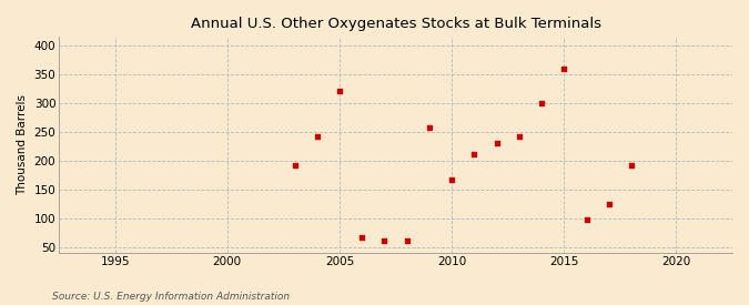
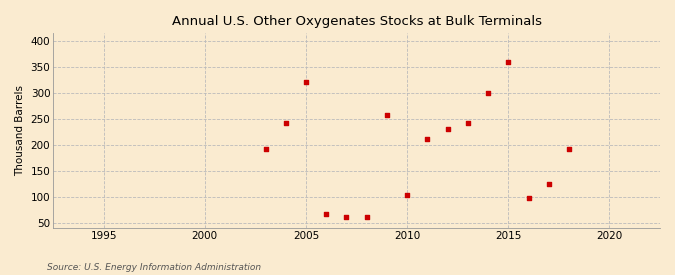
2010: 168 -> 104
